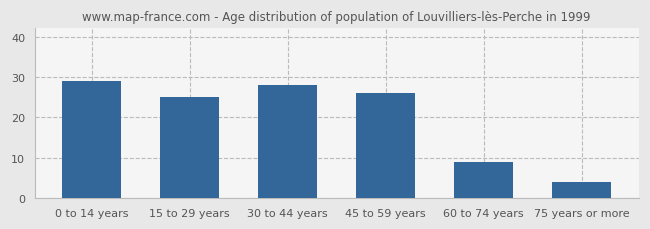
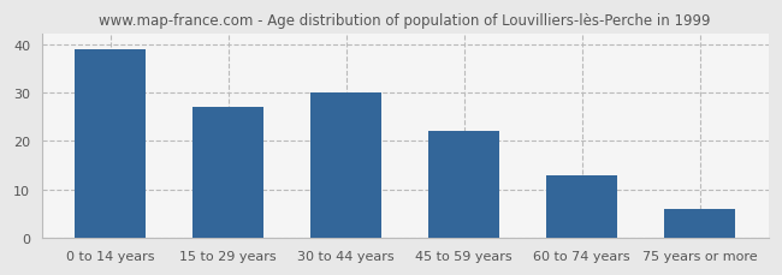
0 to 14 years: 29 -> 39
15 to 29 years: 25 -> 27
30 to 44 years: 28 -> 30
45 to 59 years: 26 -> 22
60 to 74 years: 9 -> 13
75 years or more: 4 -> 6
